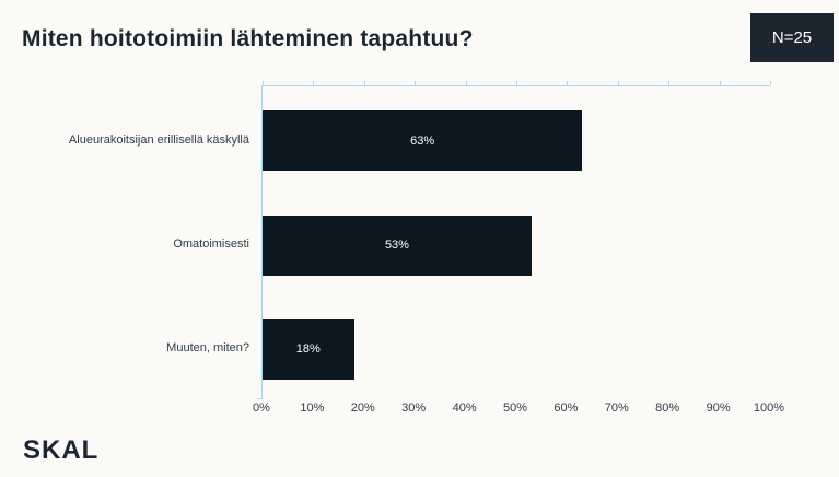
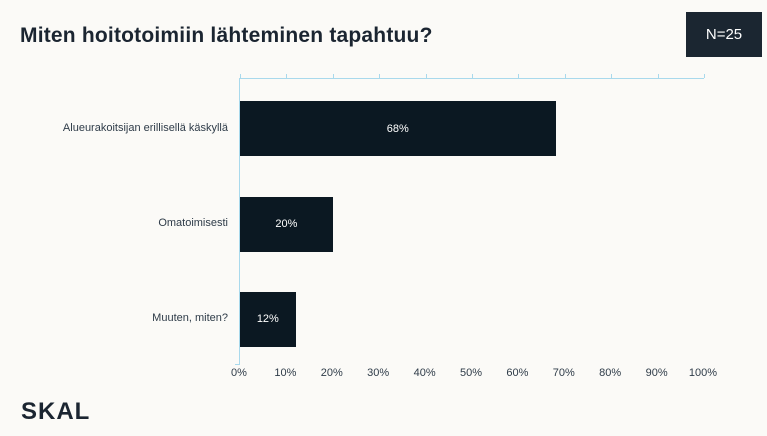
Alueurakoitsijan erillisellä käskyllä: 63% -> 68%
Omatoimisesti: 53% -> 20%
Muuten, miten?: 18% -> 12%
